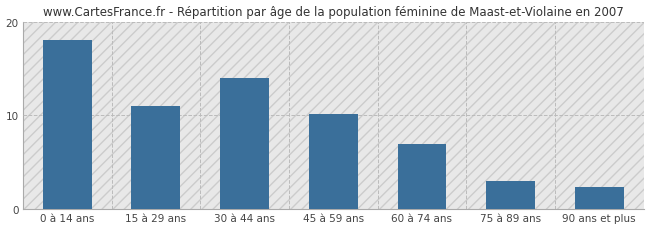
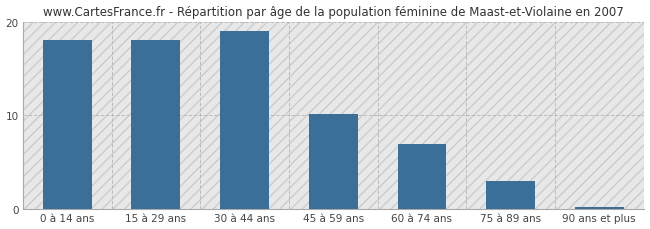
15 à 29 ans: 11.0 -> 18.0
30 à 44 ans: 14.0 -> 19.0
90 ans et plus: 2.4 -> 0.2
